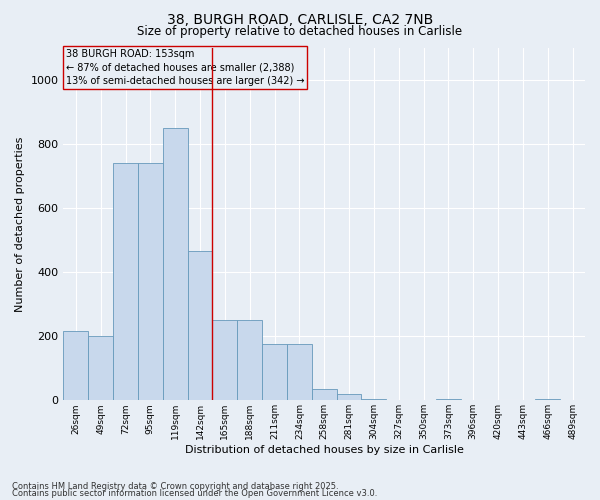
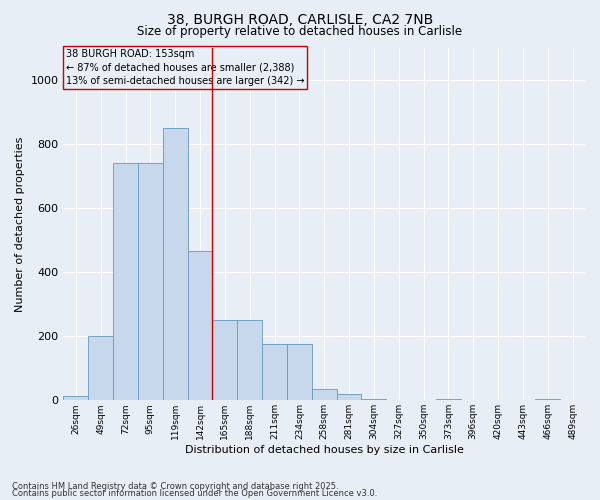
26sqm: 215 -> 12
